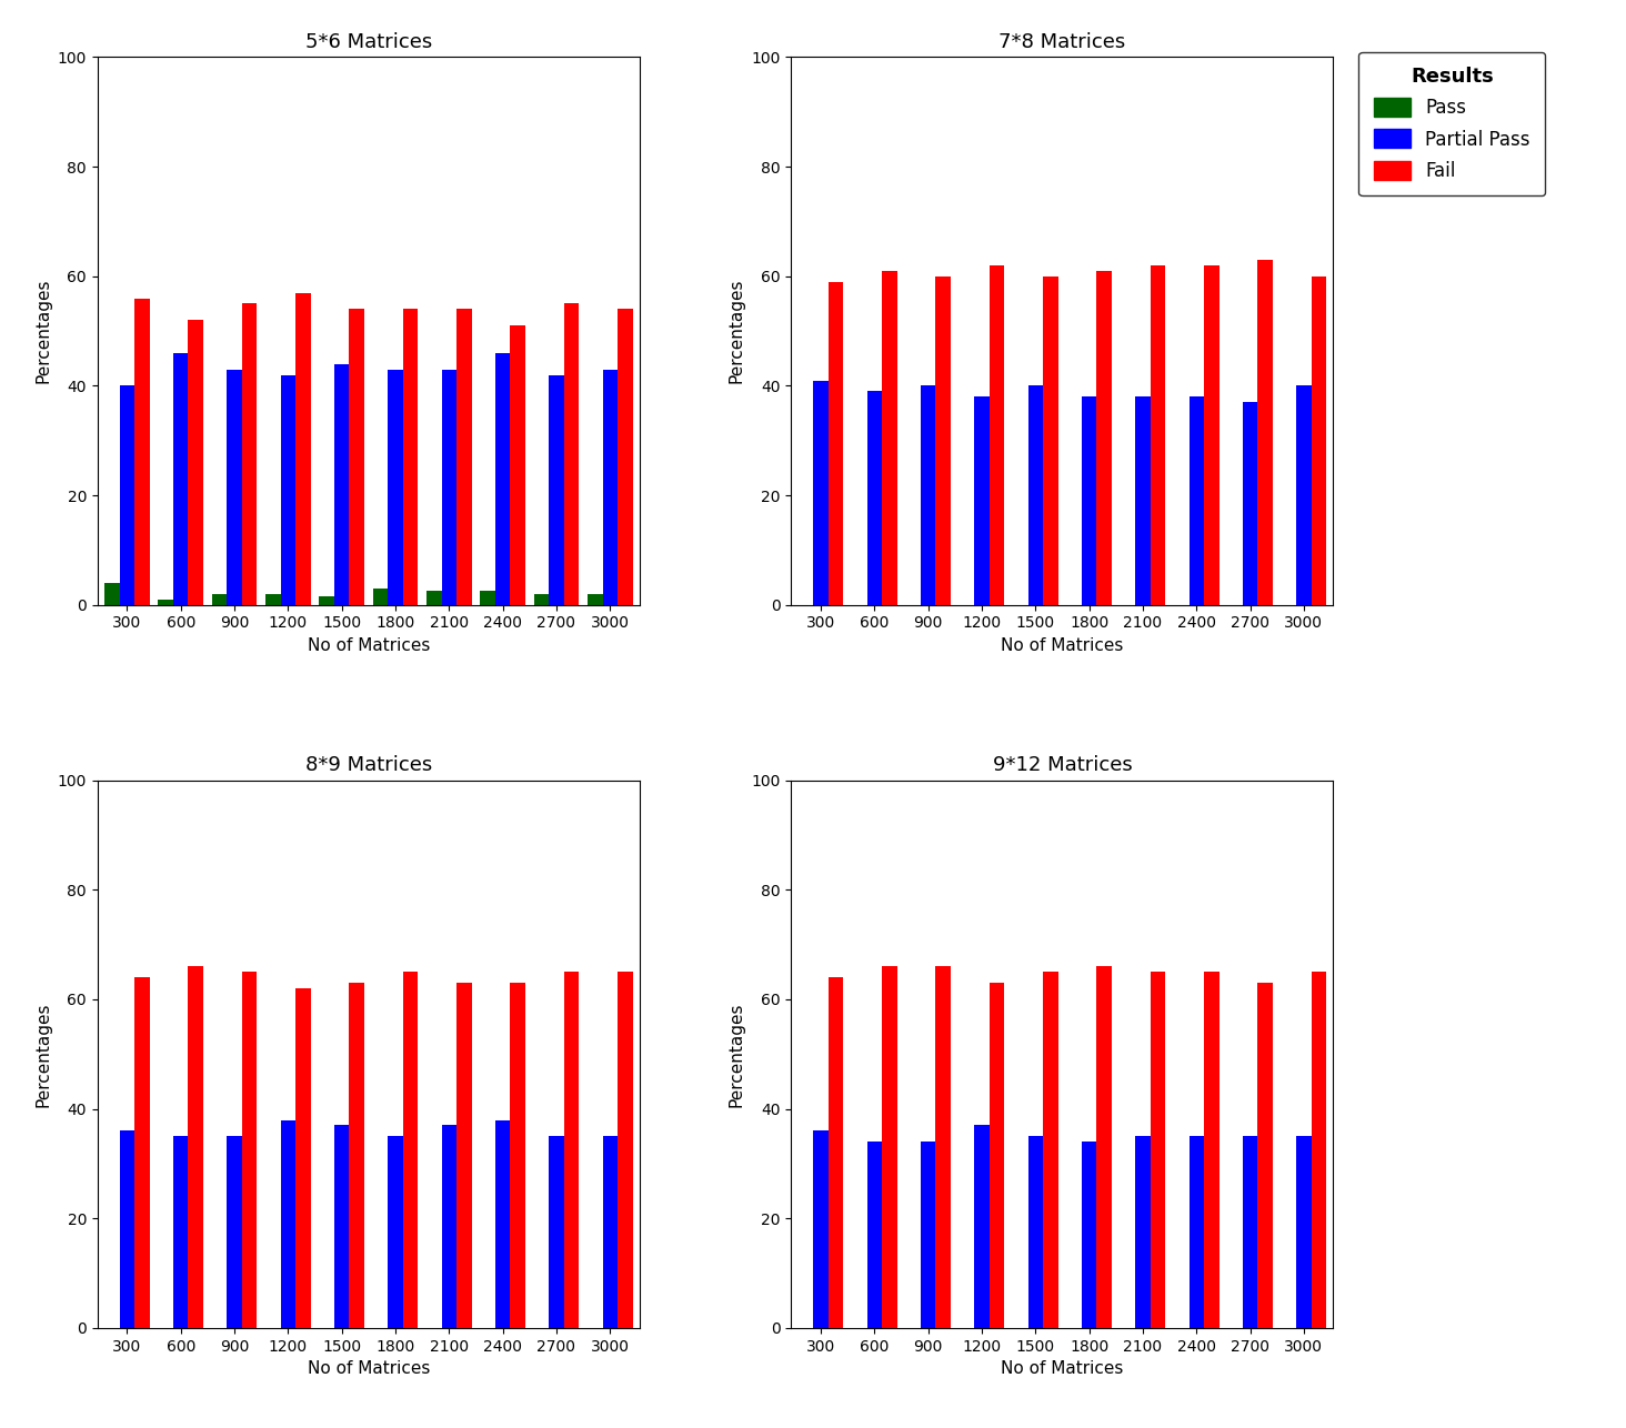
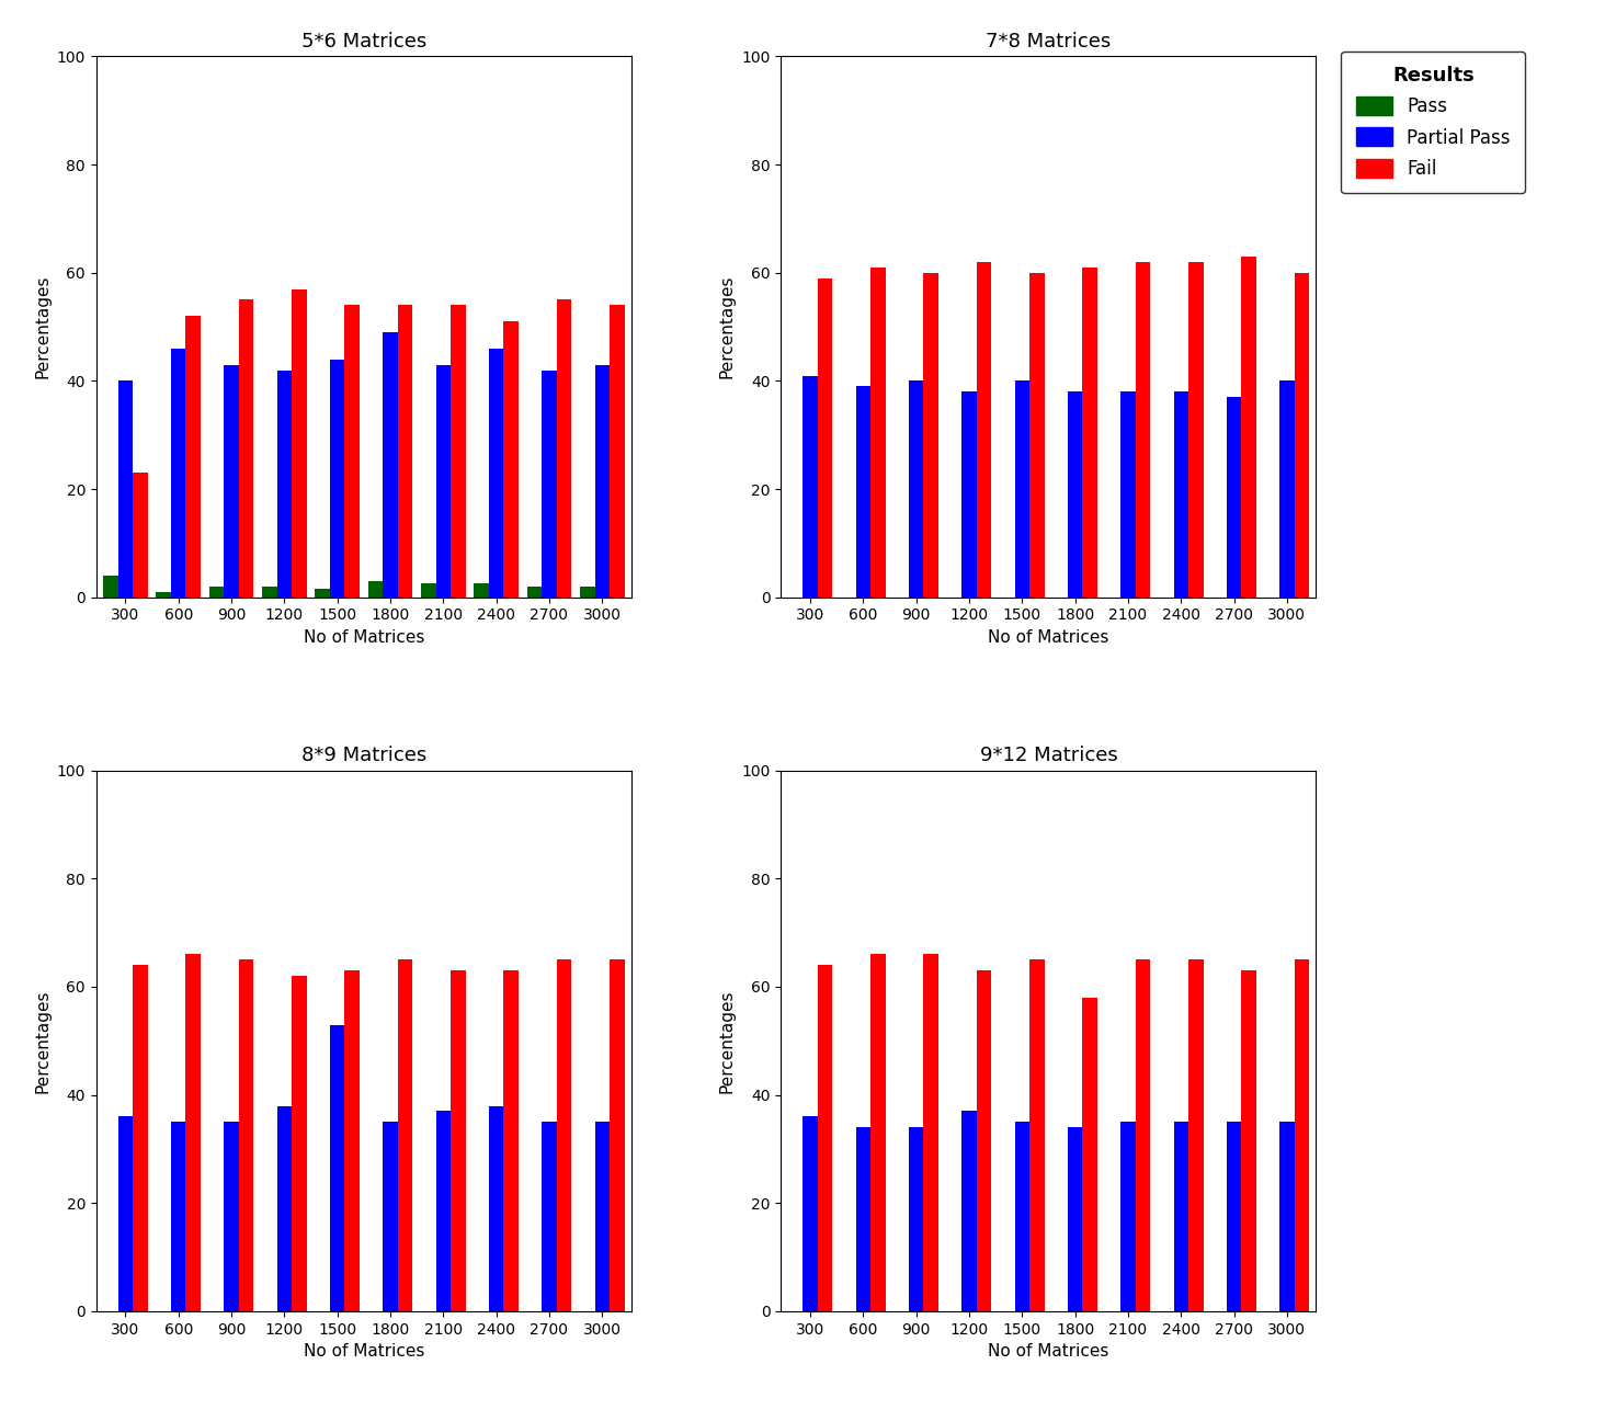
5*6 Matrices/Fail/300: 56 -> 23
5*6 Matrices/Partial Pass/1800: 43 -> 49
8*9 Matrices/Partial Pass/1500: 37 -> 53
9*12 Matrices/Fail/1800: 66 -> 58
